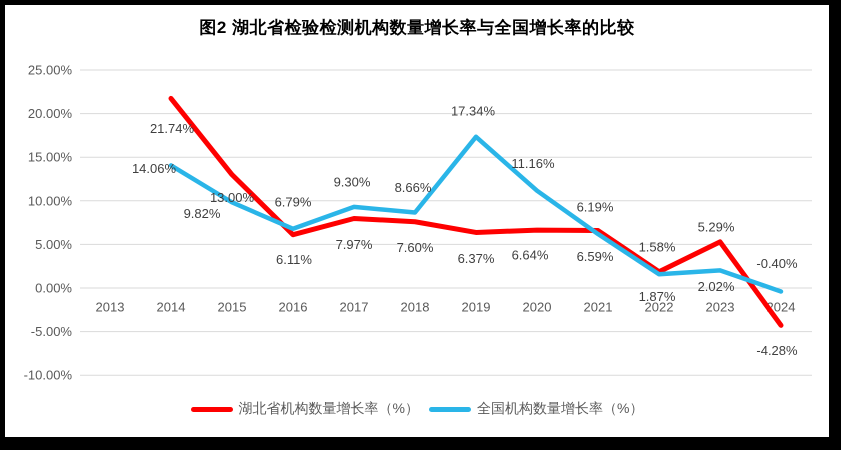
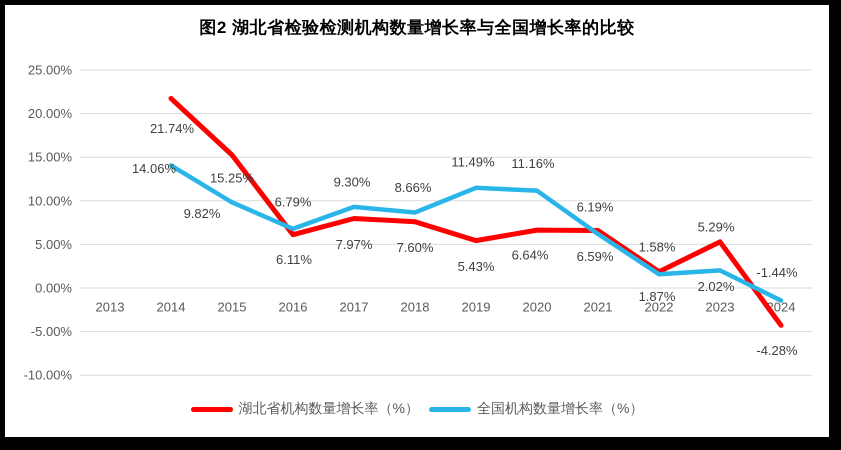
湖北省机构数量增长率（%）/2015: 13.00% -> 15.25%
湖北省机构数量增长率（%）/2019: 6.37% -> 5.43%
全国机构数量增长率（%）/2019: 17.34% -> 11.49%
全国机构数量增长率（%）/2024: -0.40% -> -1.44%
